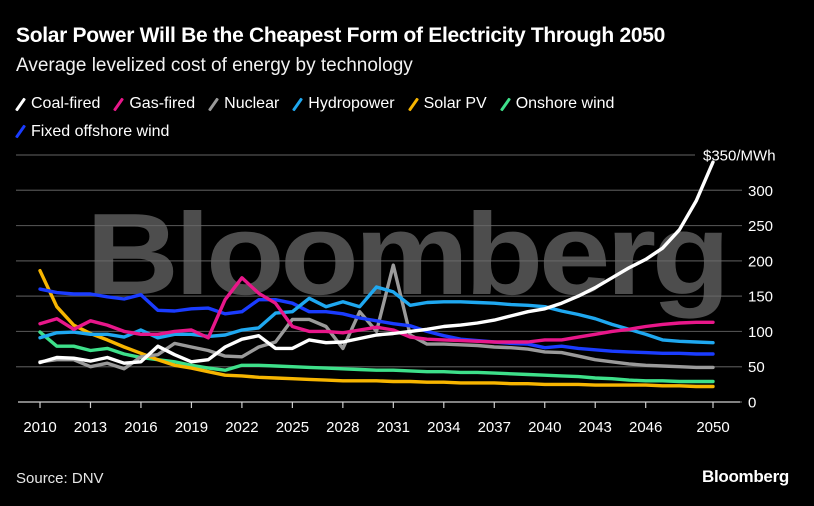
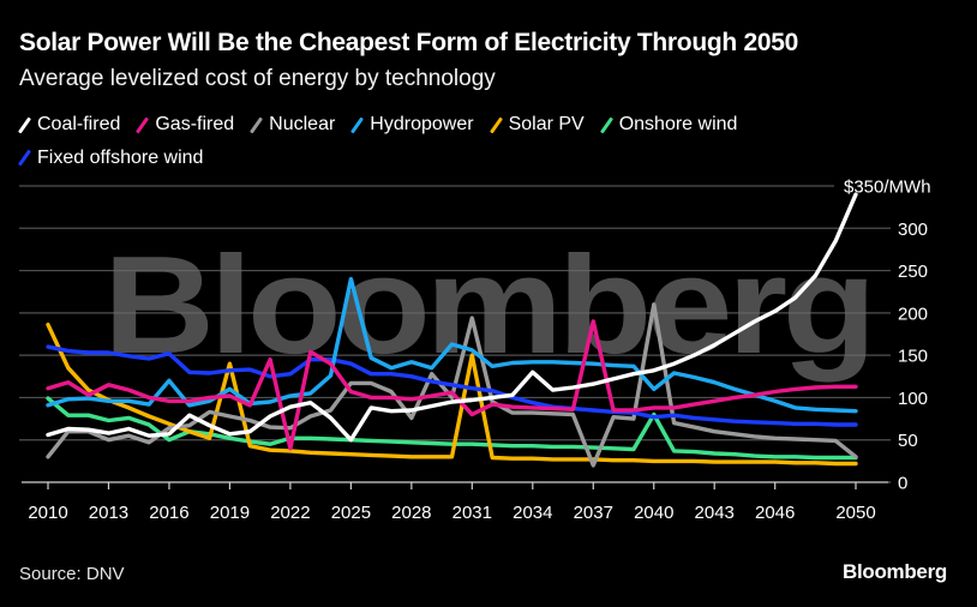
Nuclear/2010: 60 -> 30
Hydropower/2016: 100 -> 120
Onshore wind/2016: 60 -> 50
Hydropower/2019: 100 -> 110
Solar PV/2019: 50 -> 140
Gas-fired/2022: 180 -> 40
Coal-fired/2025: 80 -> 50
Hydropower/2025: 130 -> 240
Gas-fired/2031: 100 -> 80
Solar PV/2031: 30 -> 150
Coal-fired/2034: 110 -> 130
Gas-fired/2037: 80 -> 190
Nuclear/2037: 80 -> 20
Nuclear/2040: 70 -> 210
Hydropower/2040: 140 -> 110
Onshore wind/2040: 40 -> 80
Nuclear/2050: 50 -> 30
